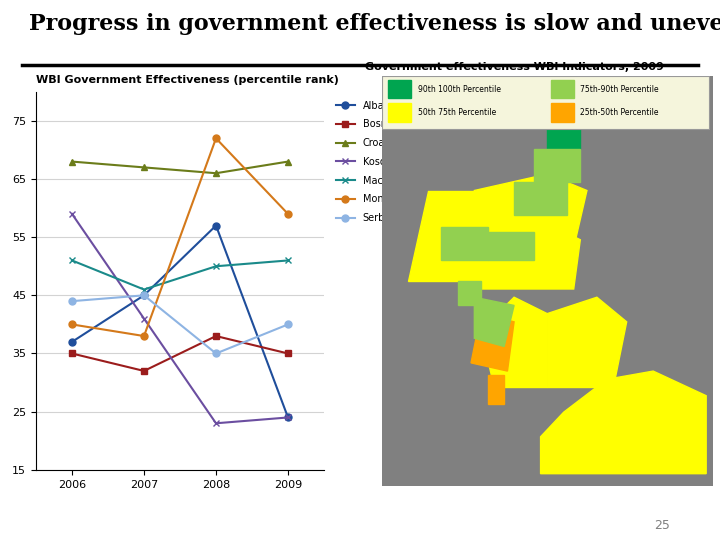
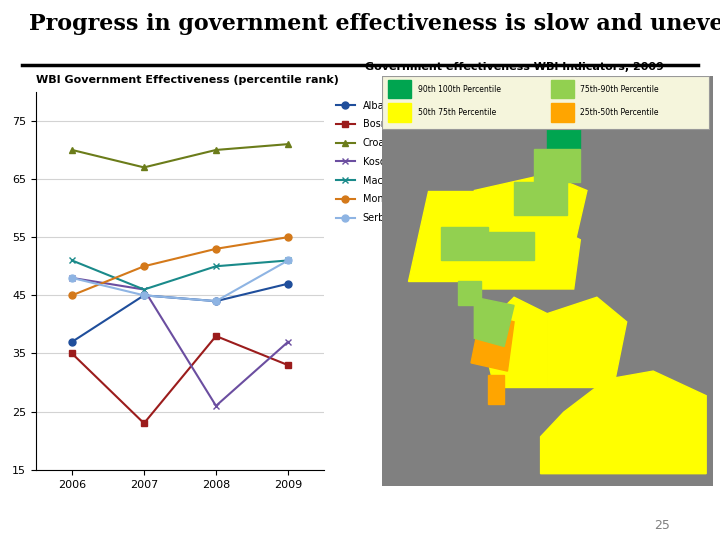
Croatia/2006: 68 -> 70
Kosovo/2006: 59 -> 48
Montenegro/2006: 40 -> 45
Serbia/2006: 44 -> 48
Bosnia/2007: 32 -> 23
Kosovo/2007: 41 -> 46
Montenegro/2007: 38 -> 50
Albania/2008: 57 -> 44
Croatia/2008: 66 -> 70
Kosovo/2008: 23 -> 26
Montenegro/2008: 72 -> 53
Serbia/2008: 35 -> 44
Albania/2009: 24 -> 47
Bosnia/2009: 35 -> 33
Croatia/2009: 68 -> 71
Kosovo/2009: 24 -> 37
Montenegro/2009: 59 -> 55
Serbia/2009: 40 -> 51
